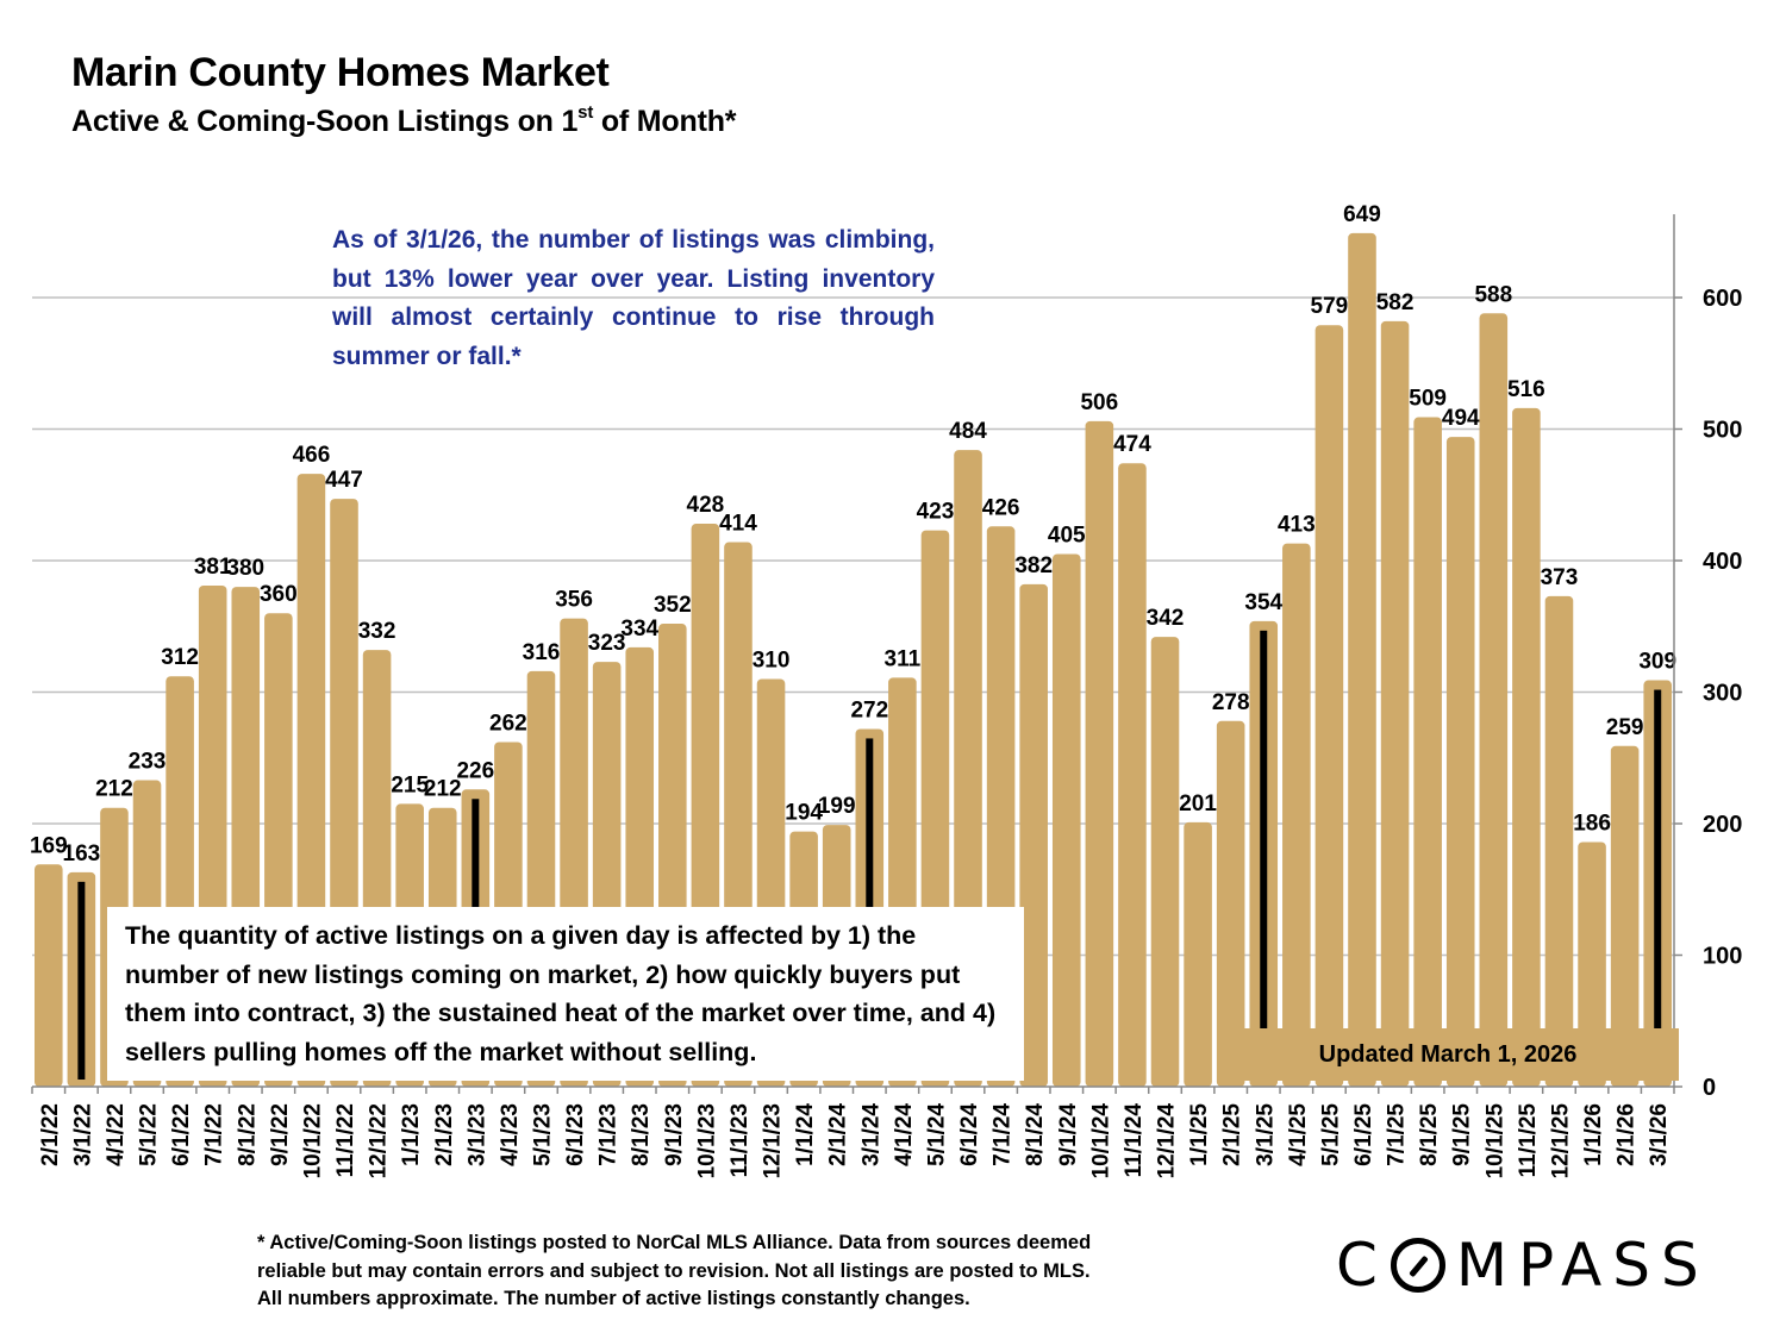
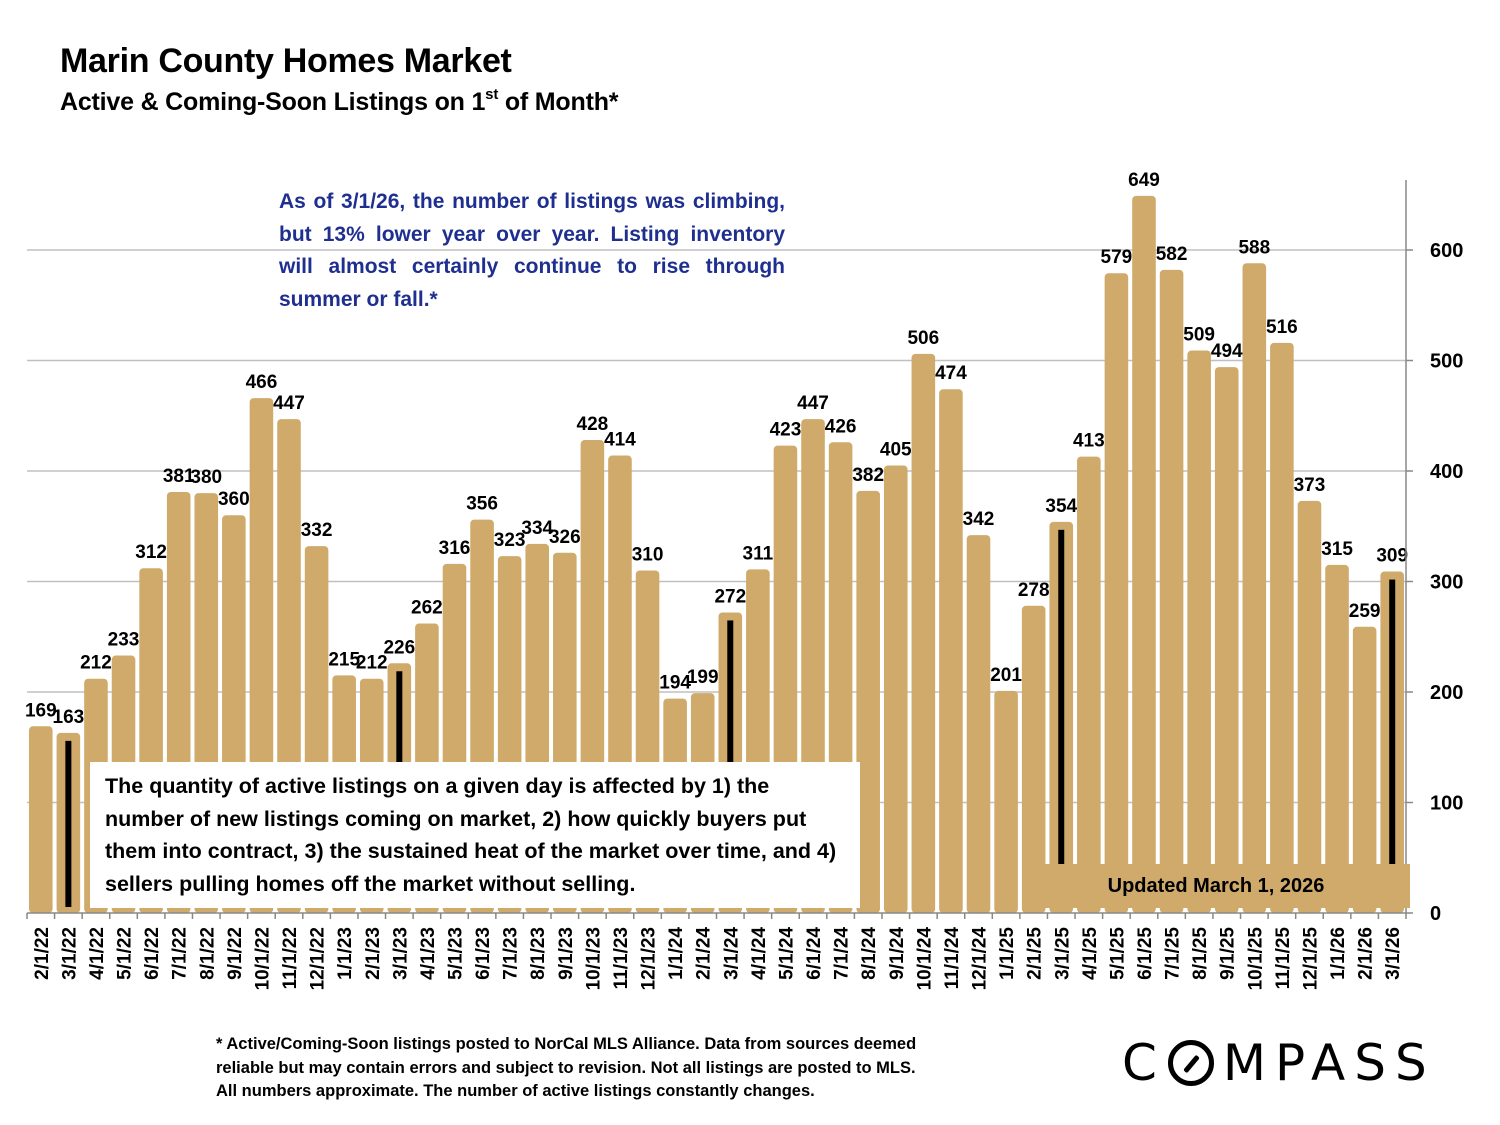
9/1/23: 352 -> 326
6/1/24: 484 -> 447
1/1/26: 186 -> 315
